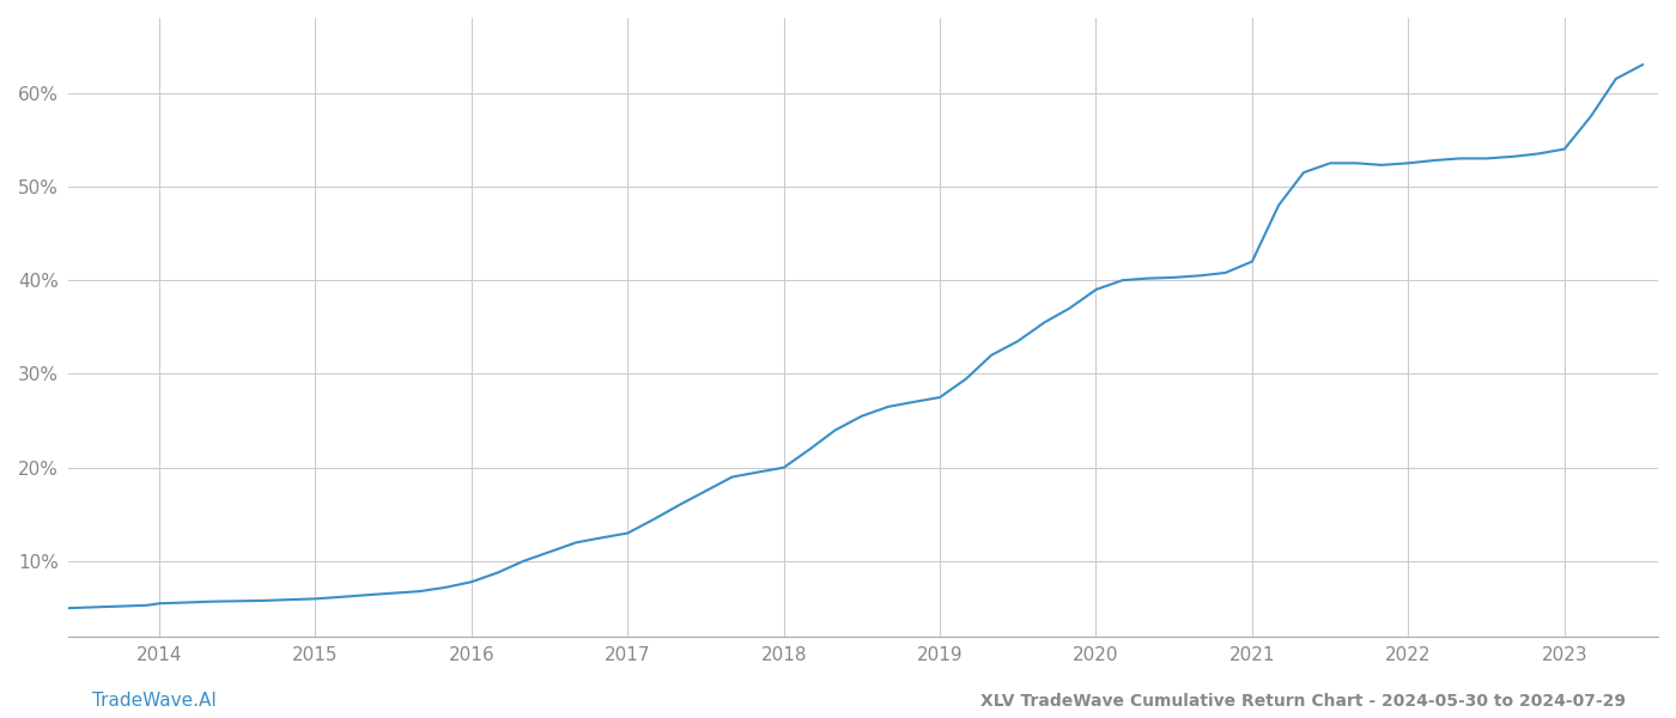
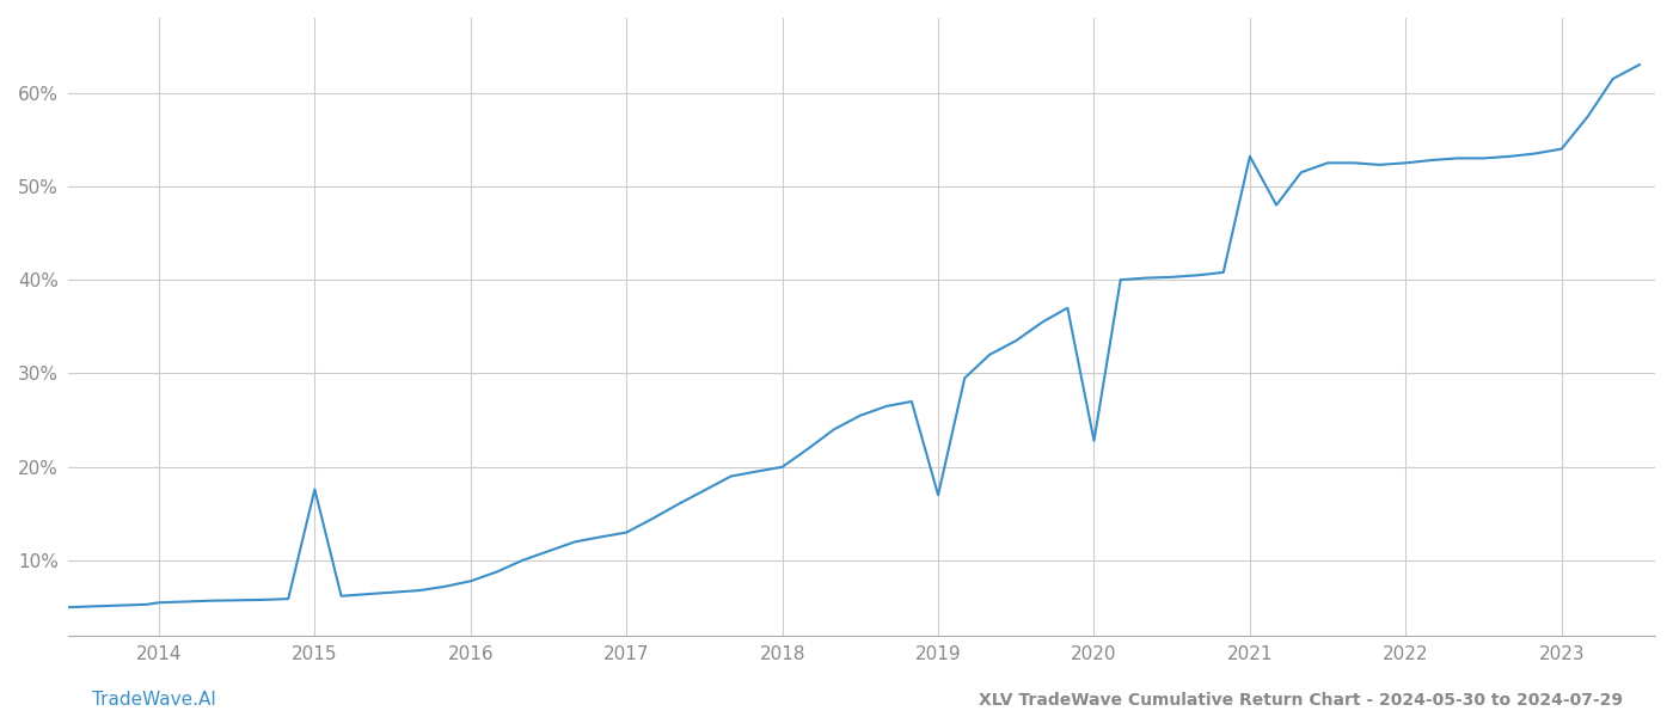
2015: 6.0% -> 17.6%
2019: 27.5% -> 17.0%
2020: 39.0% -> 22.8%
2021: 42.0% -> 53.2%
